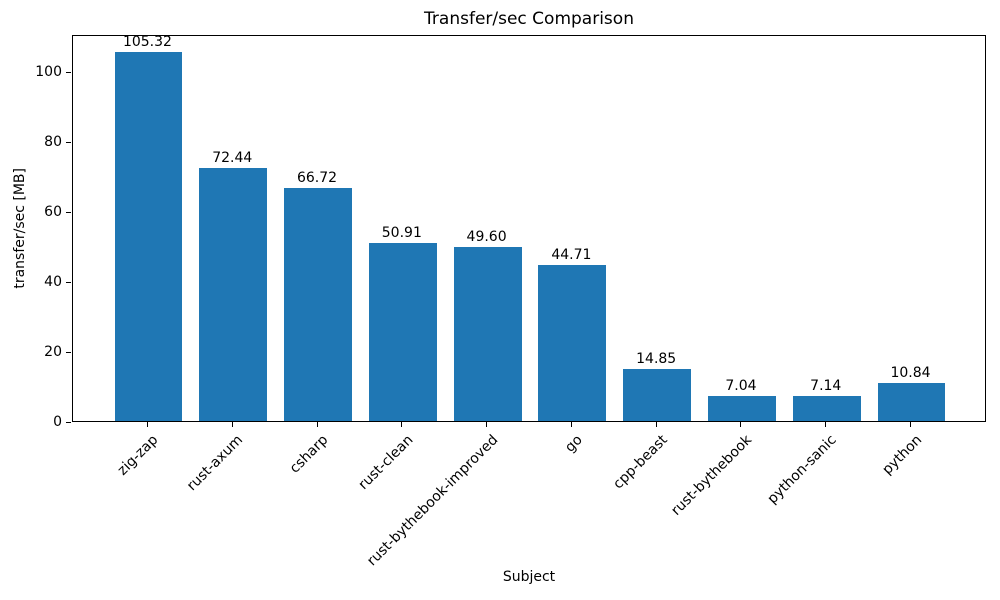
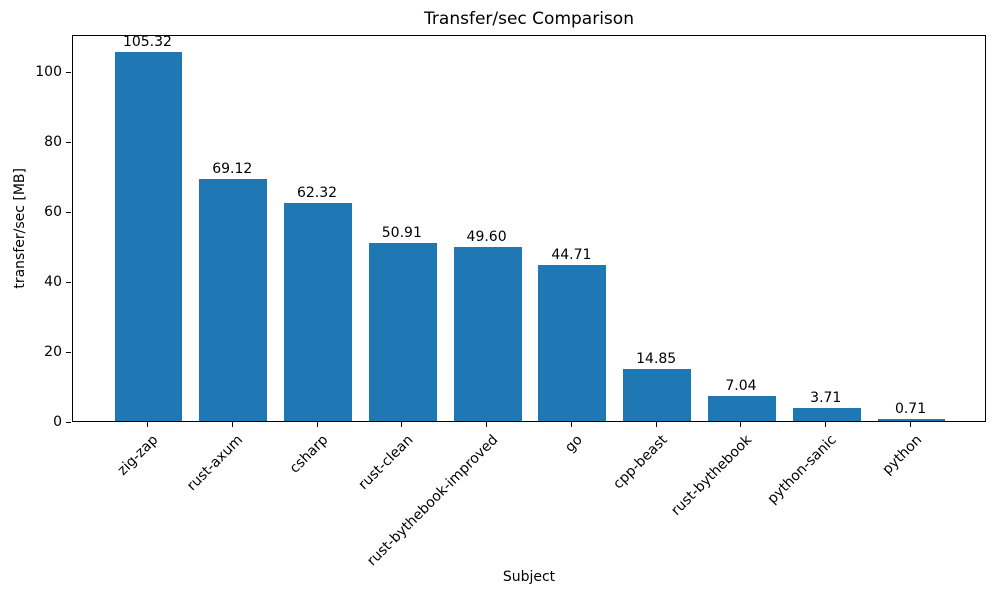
rust-axum: 72.44 -> 69.12
csharp: 66.72 -> 62.32
python-sanic: 7.14 -> 3.71
python: 10.84 -> 0.71
